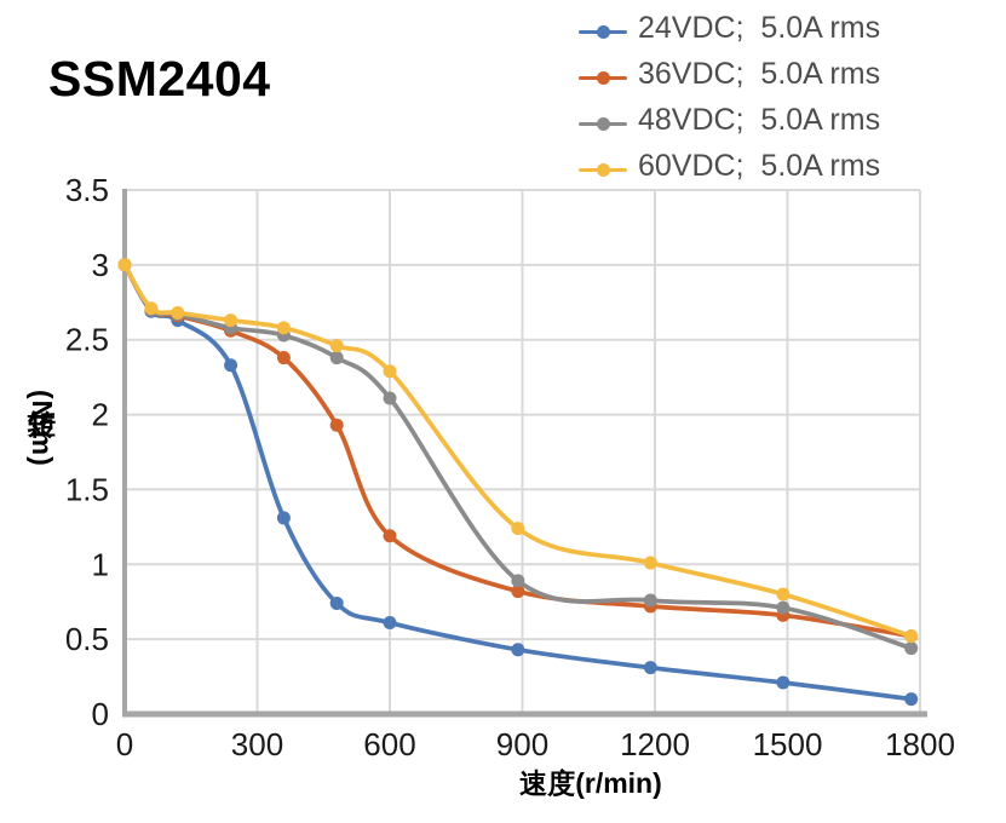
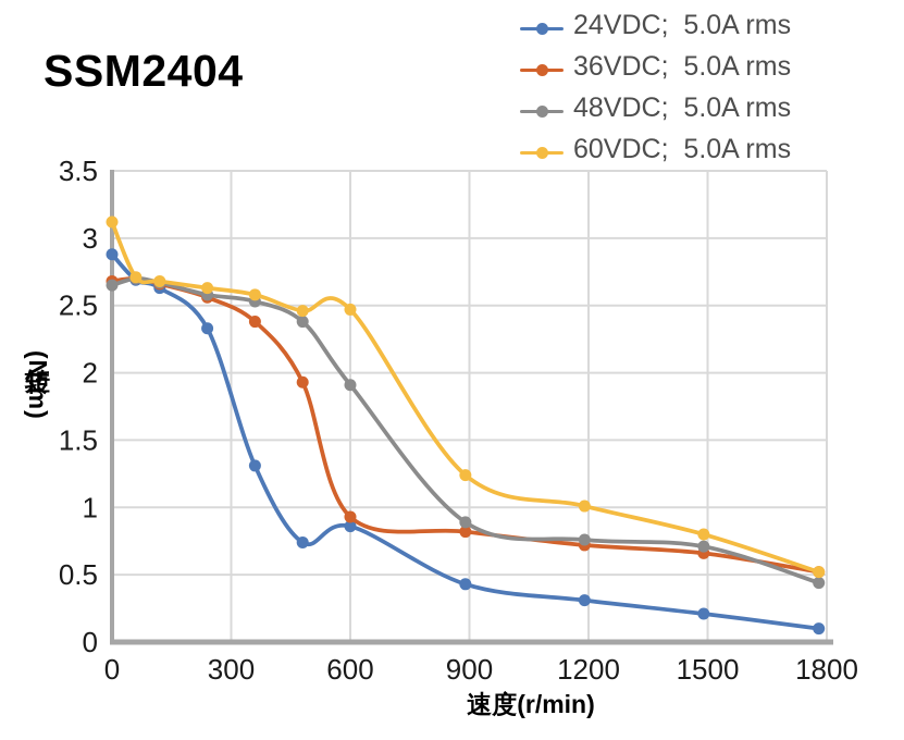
24VDC; 5.0A rms/0: 3.00 -> 2.88
36VDC; 5.0A rms/0: 3.00 -> 2.68
48VDC; 5.0A rms/0: 3.00 -> 2.65
60VDC; 5.0A rms/0: 3.00 -> 3.12
24VDC; 5.0A rms/600: 0.61 -> 0.86
36VDC; 5.0A rms/600: 1.19 -> 0.93
48VDC; 5.0A rms/600: 2.11 -> 1.91
60VDC; 5.0A rms/600: 2.29 -> 2.47
